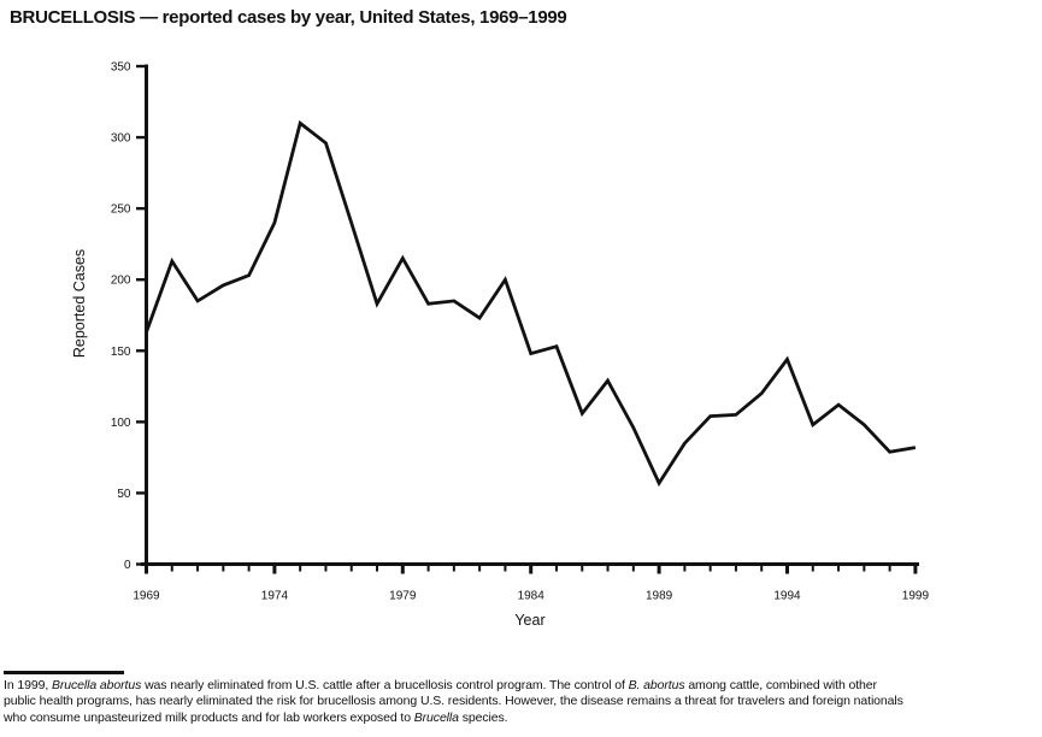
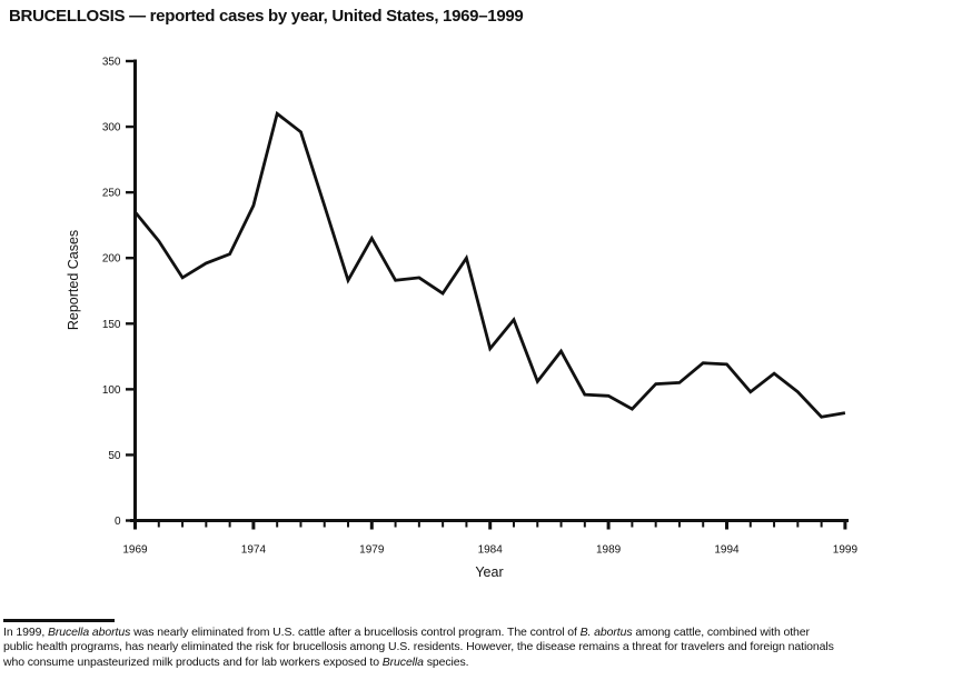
1969: 163 -> 235
1984: 148 -> 131
1989: 57 -> 95
1994: 144 -> 119
